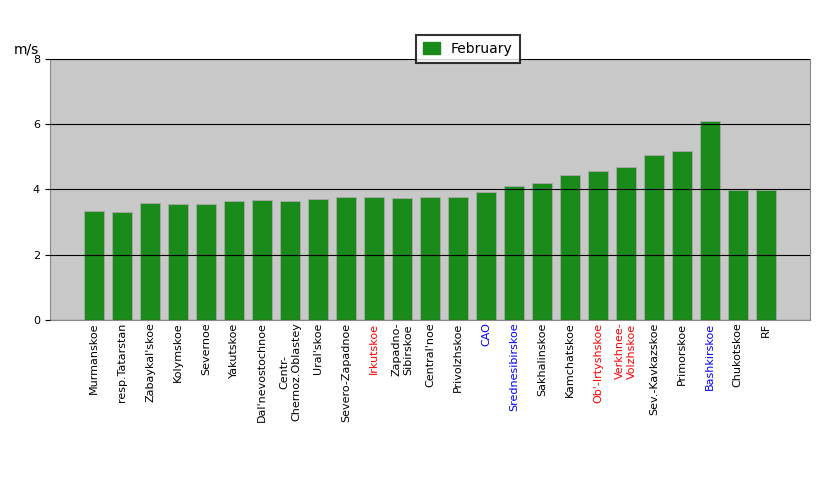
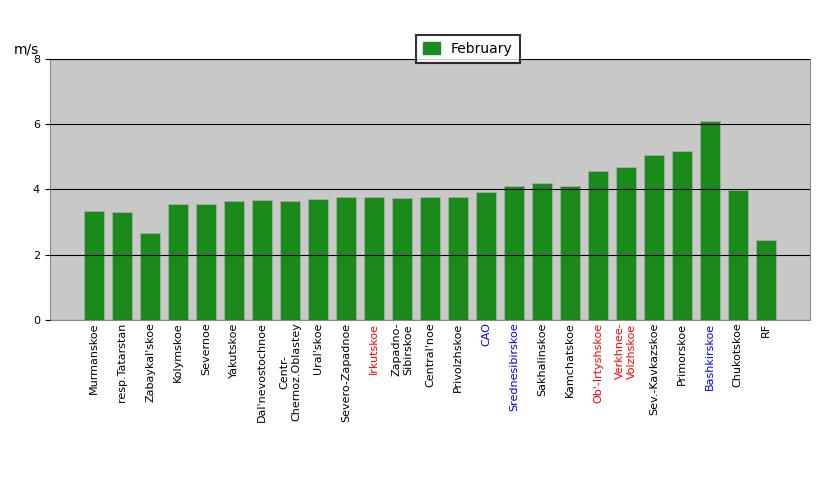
Zabaykal'skoe: 3.57 -> 2.65
Kamchatskoe: 4.44 -> 4.10
RF: 3.97 -> 2.45
